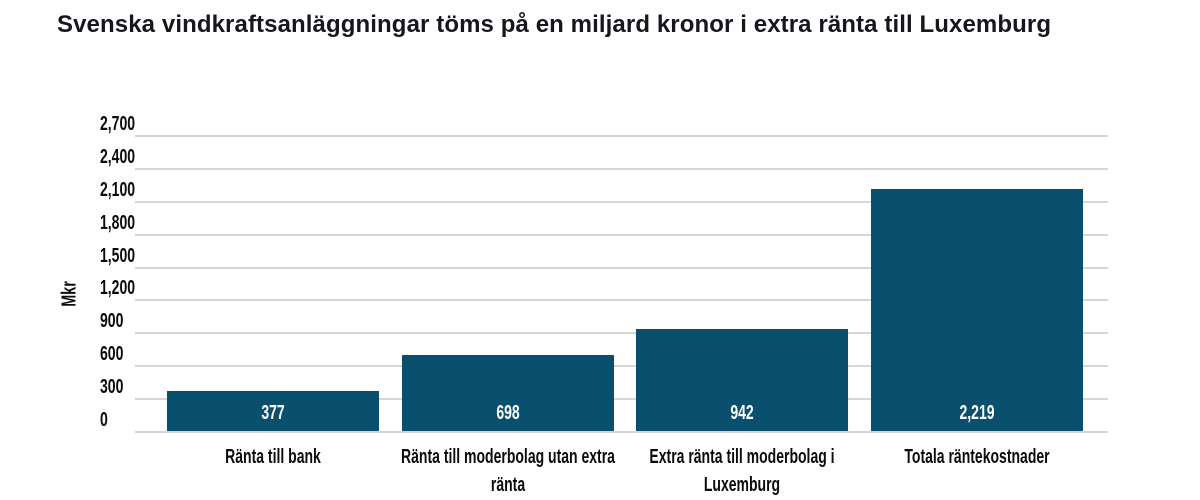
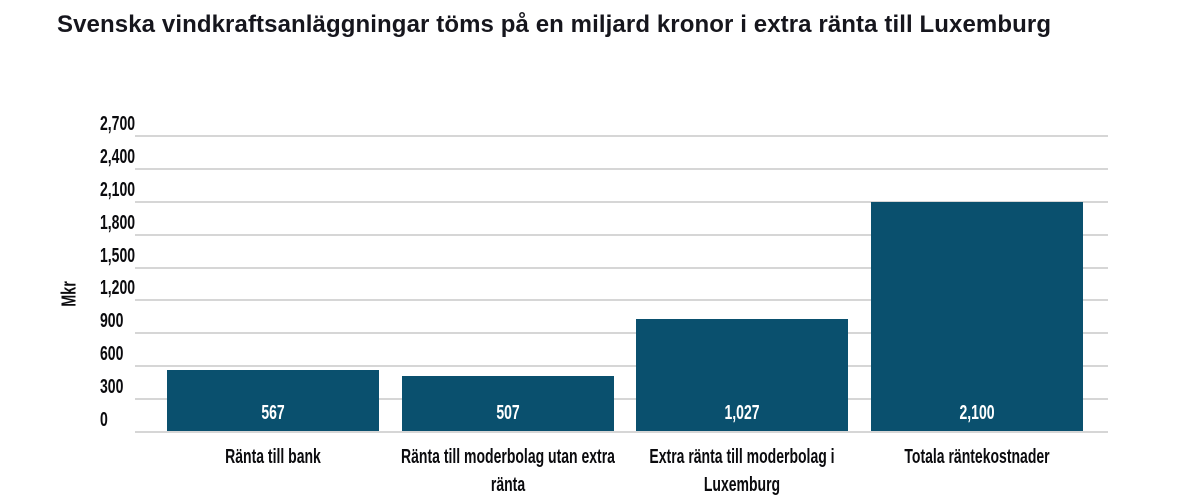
Ränta till bank: 377 -> 567
Ränta till moderbolag utan extra ränta: 698 -> 507
Extra ränta till moderbolag i Luxemburg: 942 -> 1,027
Totala räntekostnader: 2,219 -> 2,100
